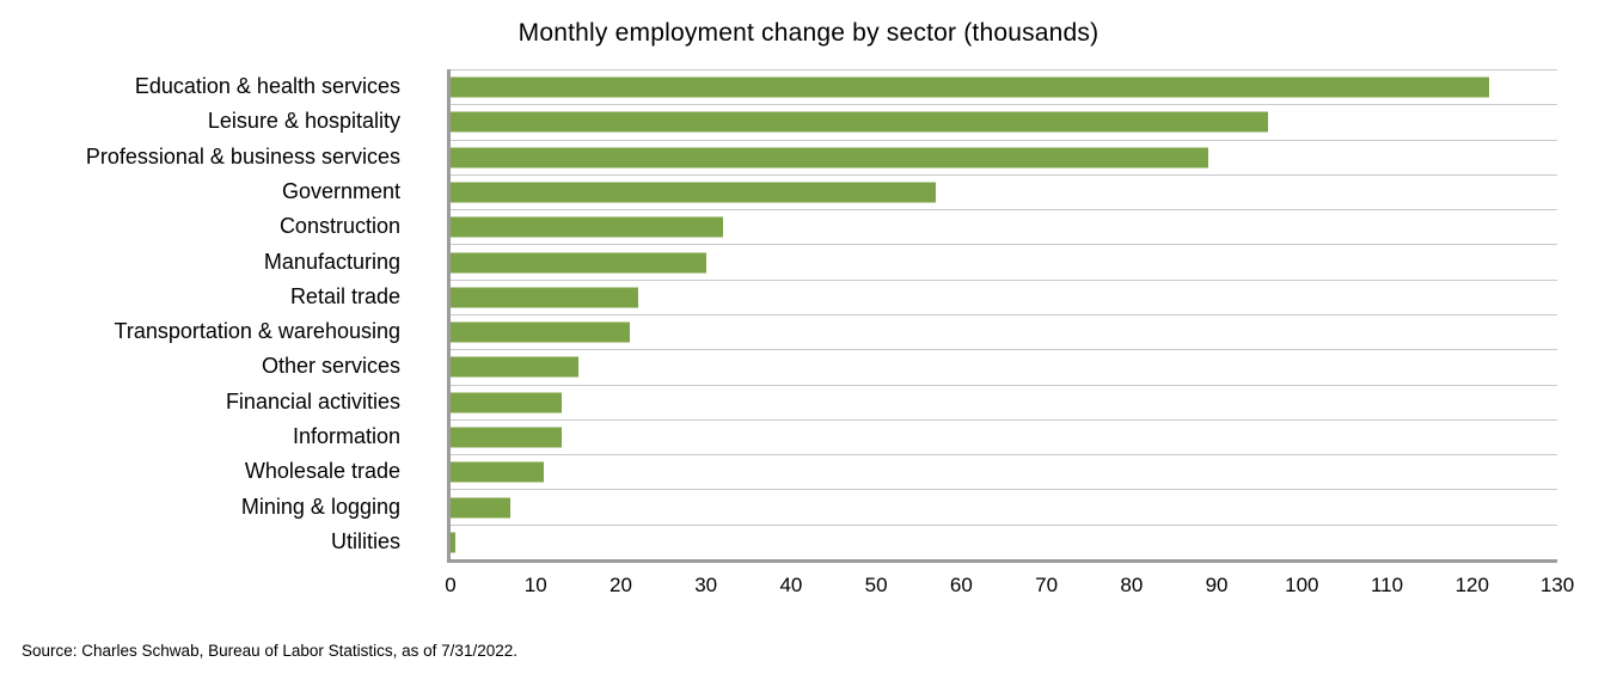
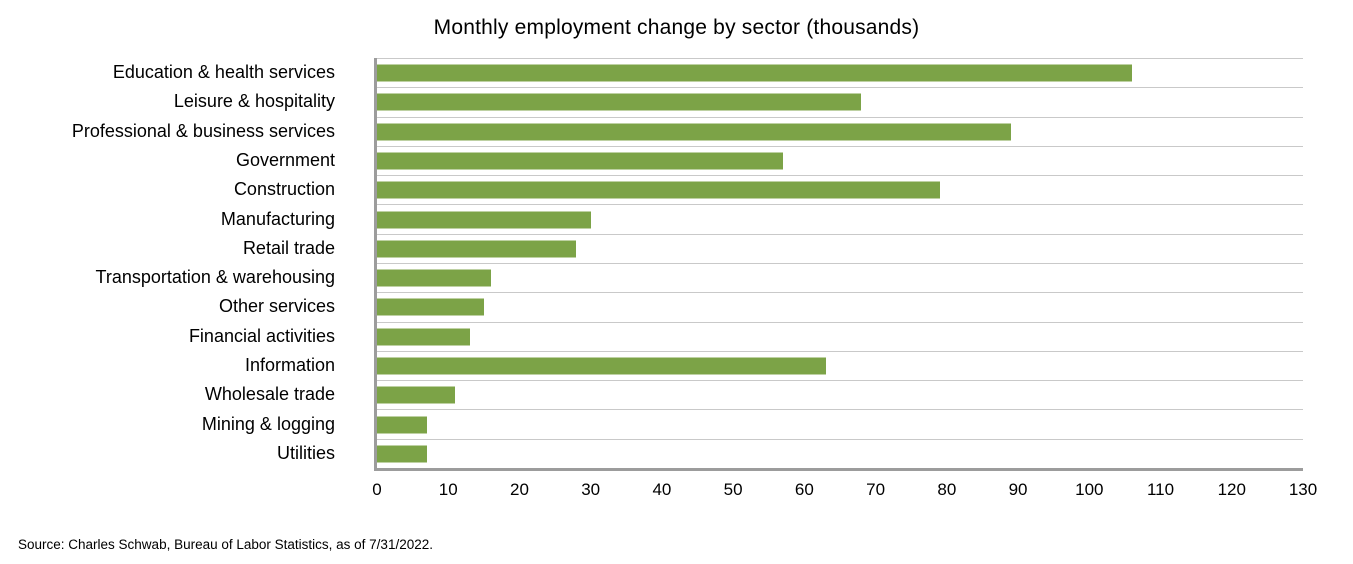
Education & health services: 122 -> 106
Leisure & hospitality: 96 -> 68
Construction: 32 -> 79
Retail trade: 22 -> 28
Transportation & warehousing: 21 -> 16
Information: 13 -> 63
Utilities: 1 -> 7
